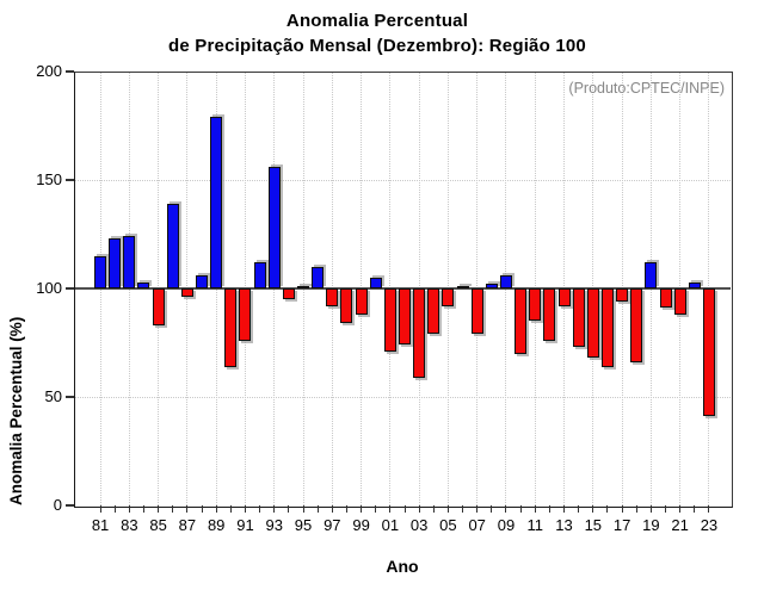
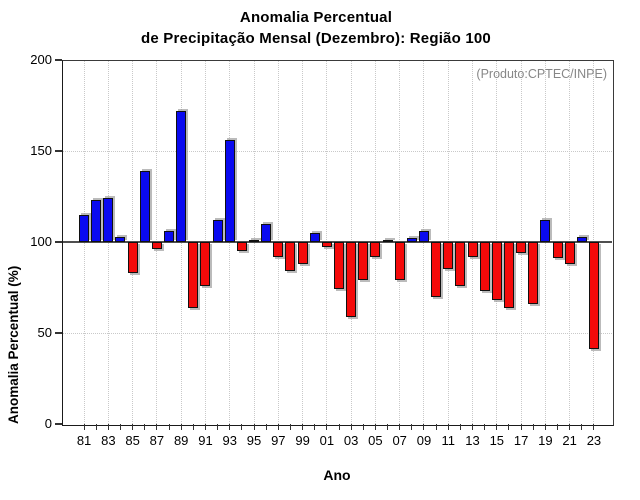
89: 179 -> 172
01: 71 -> 97
